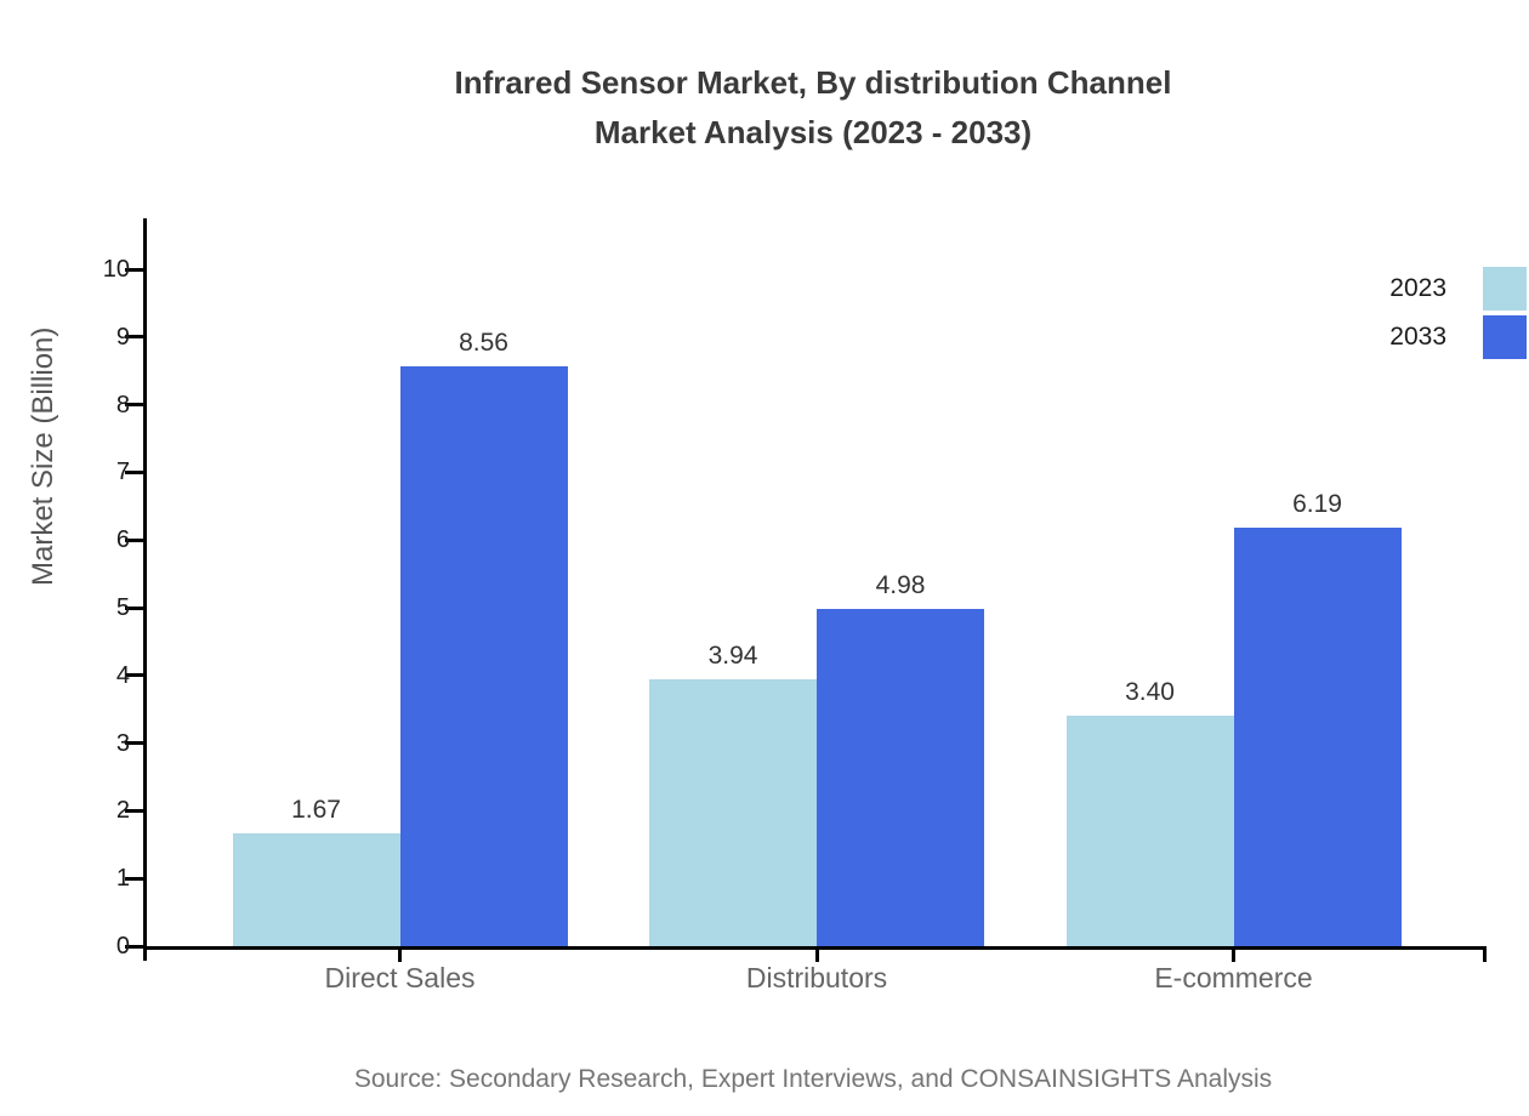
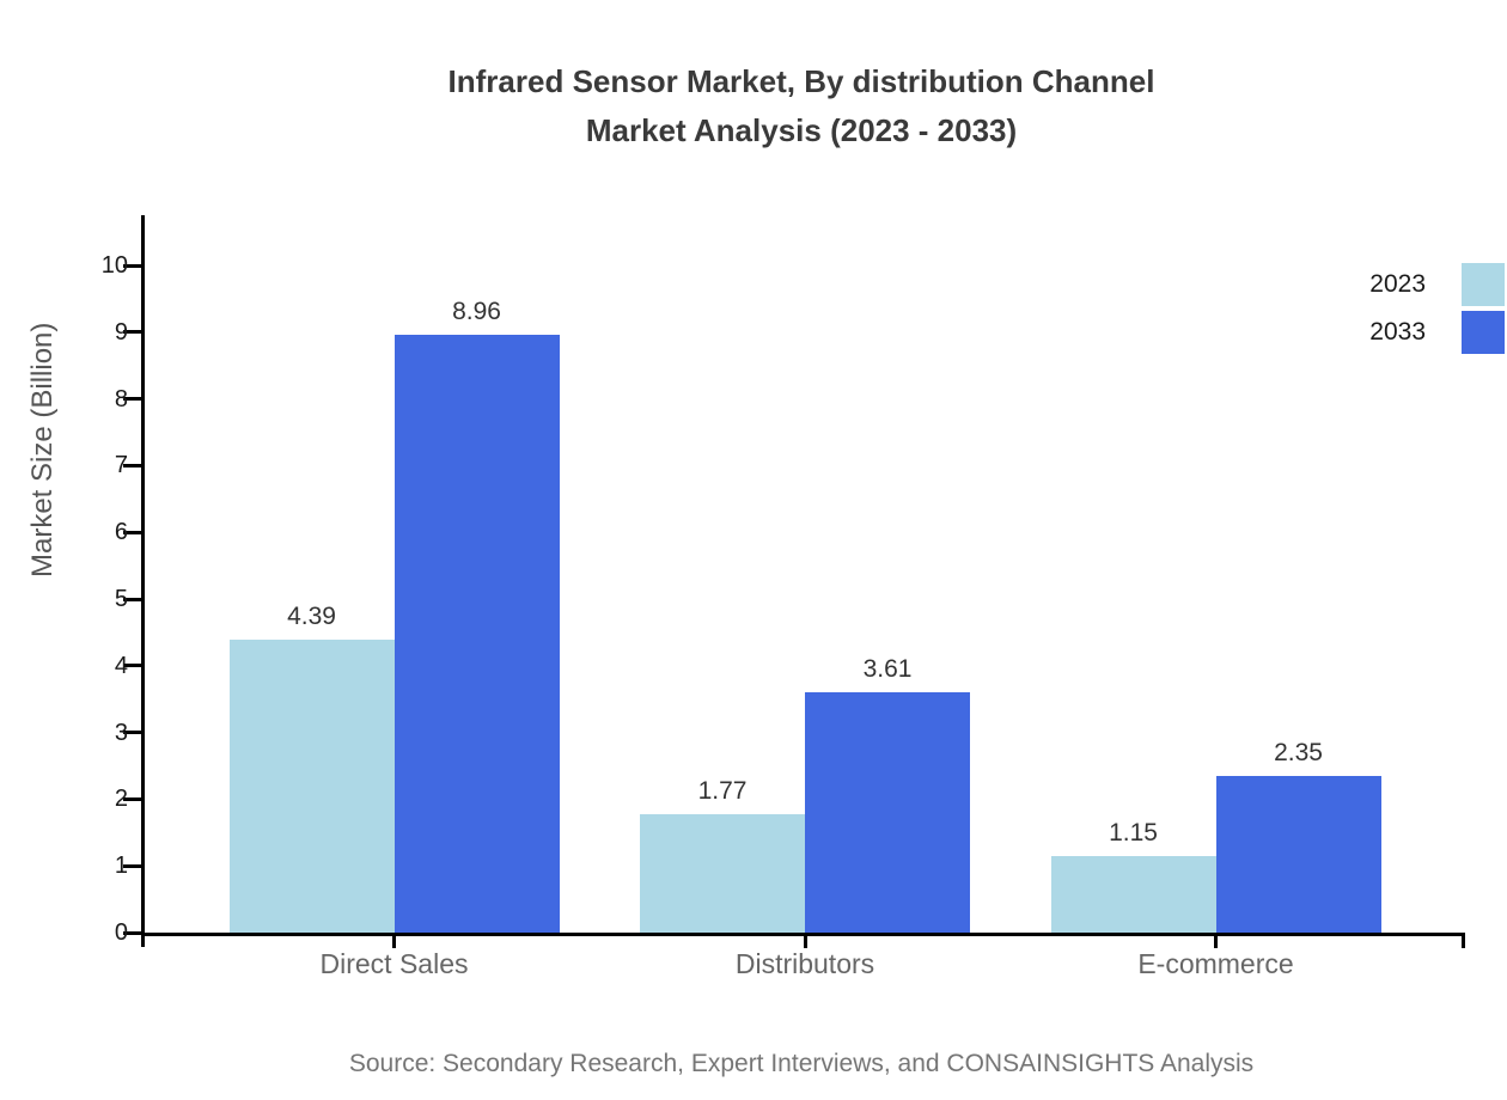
2023/Direct Sales: 1.67 -> 4.39
2033/Direct Sales: 8.56 -> 8.96
2023/Distributors: 3.94 -> 1.77
2033/Distributors: 4.98 -> 3.61
2023/E-commerce: 3.40 -> 1.15
2033/E-commerce: 6.19 -> 2.35
